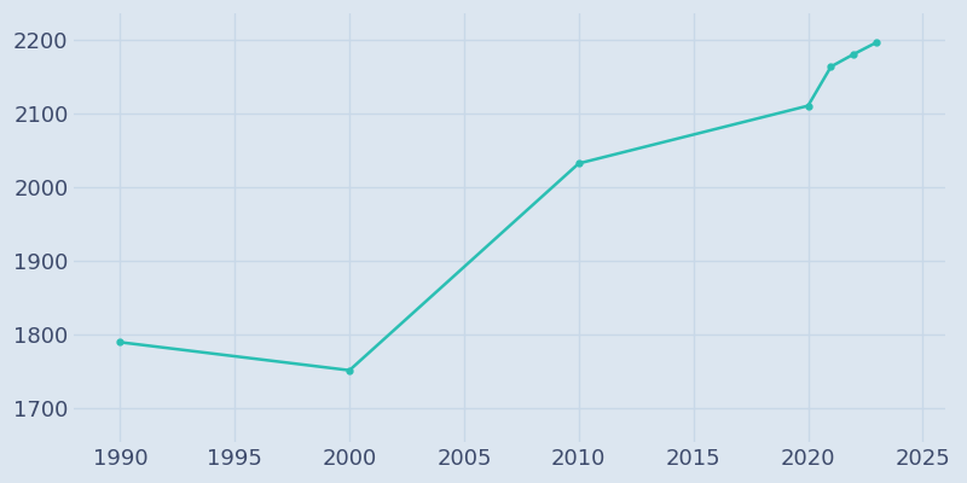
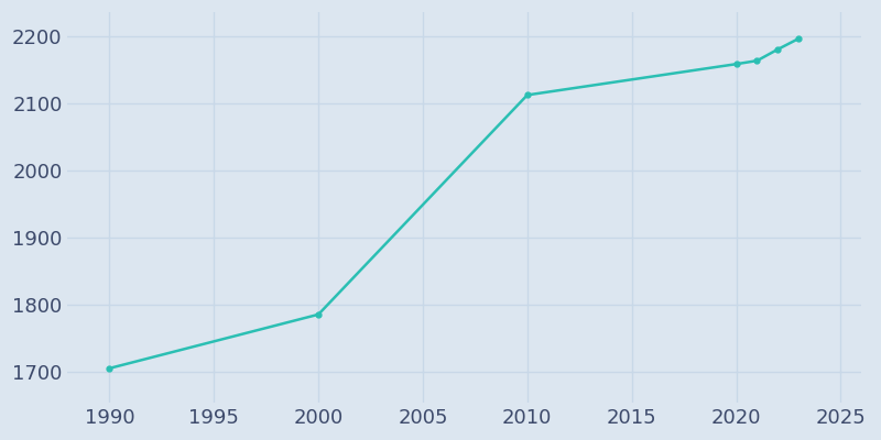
1990: 1790 -> 1706
2000: 1752 -> 1786
2010: 2032 -> 2112
2020: 2110 -> 2158
